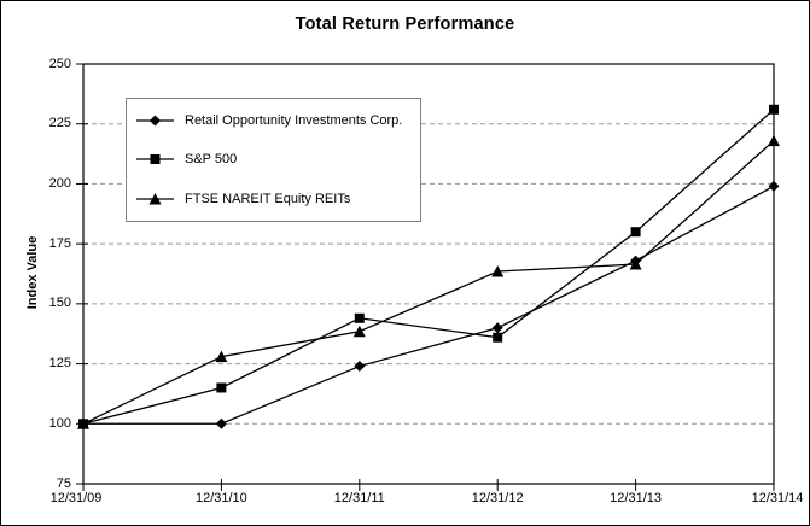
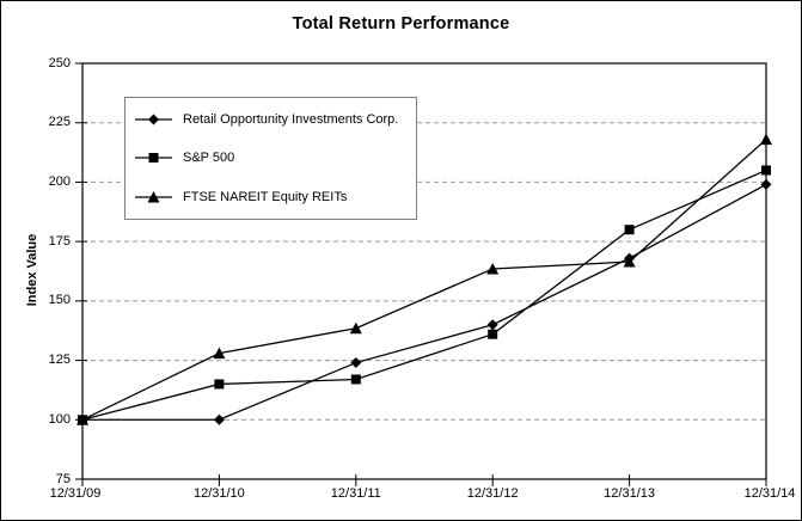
S&P 500/12/31/11: 144 -> 117
S&P 500/12/31/14: 231 -> 205
